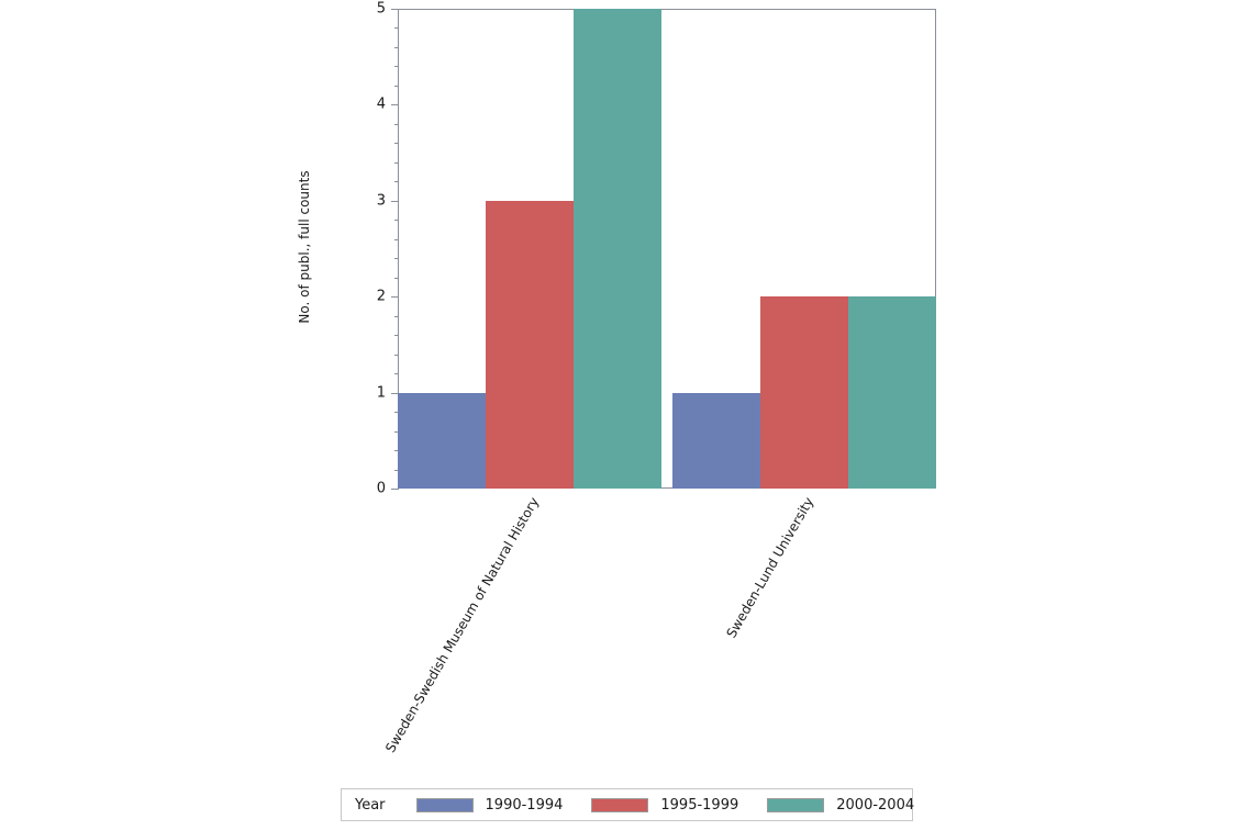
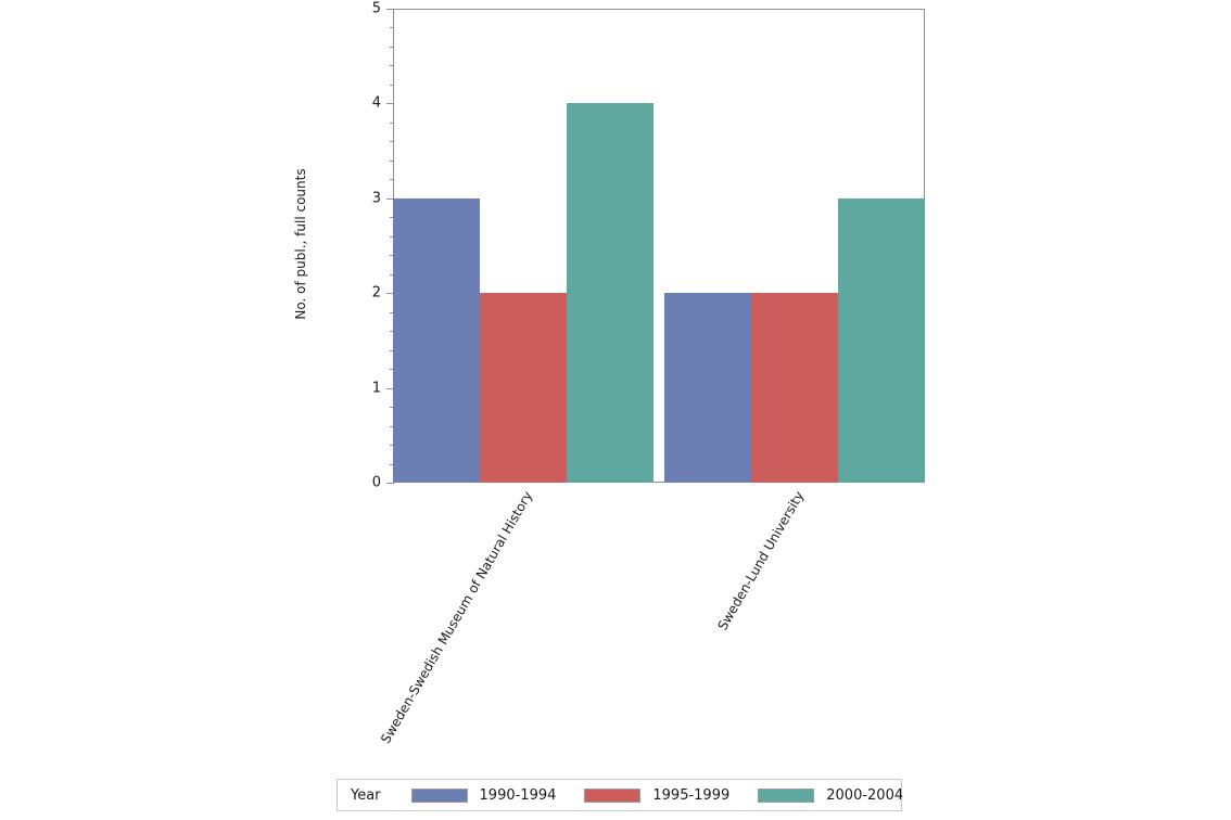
1990-1994/Sweden-Swedish Museum of Natural History: 1 -> 3
1995-1999/Sweden-Swedish Museum of Natural History: 3 -> 2
2000-2004/Sweden-Swedish Museum of Natural History: 5 -> 4
1990-1994/Sweden-Lund University: 1 -> 2
2000-2004/Sweden-Lund University: 2 -> 3
